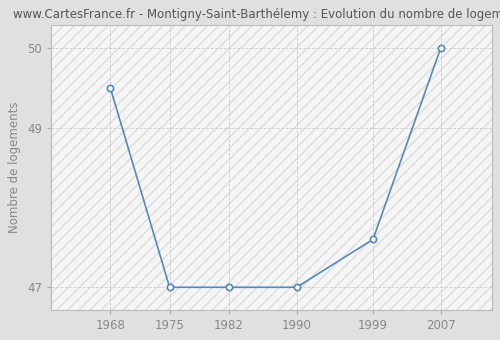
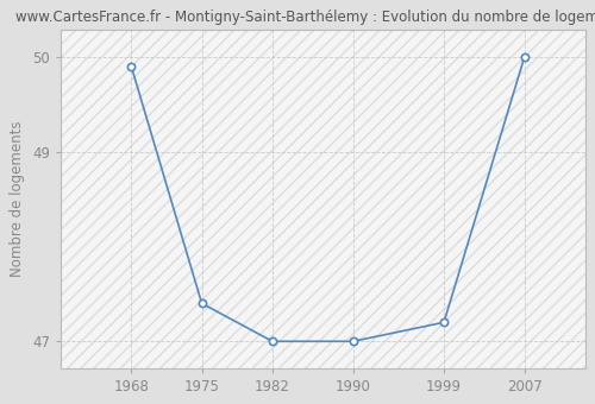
1968: 49.5 -> 49.9
1975: 47.0 -> 47.4
1999: 47.6 -> 47.2
